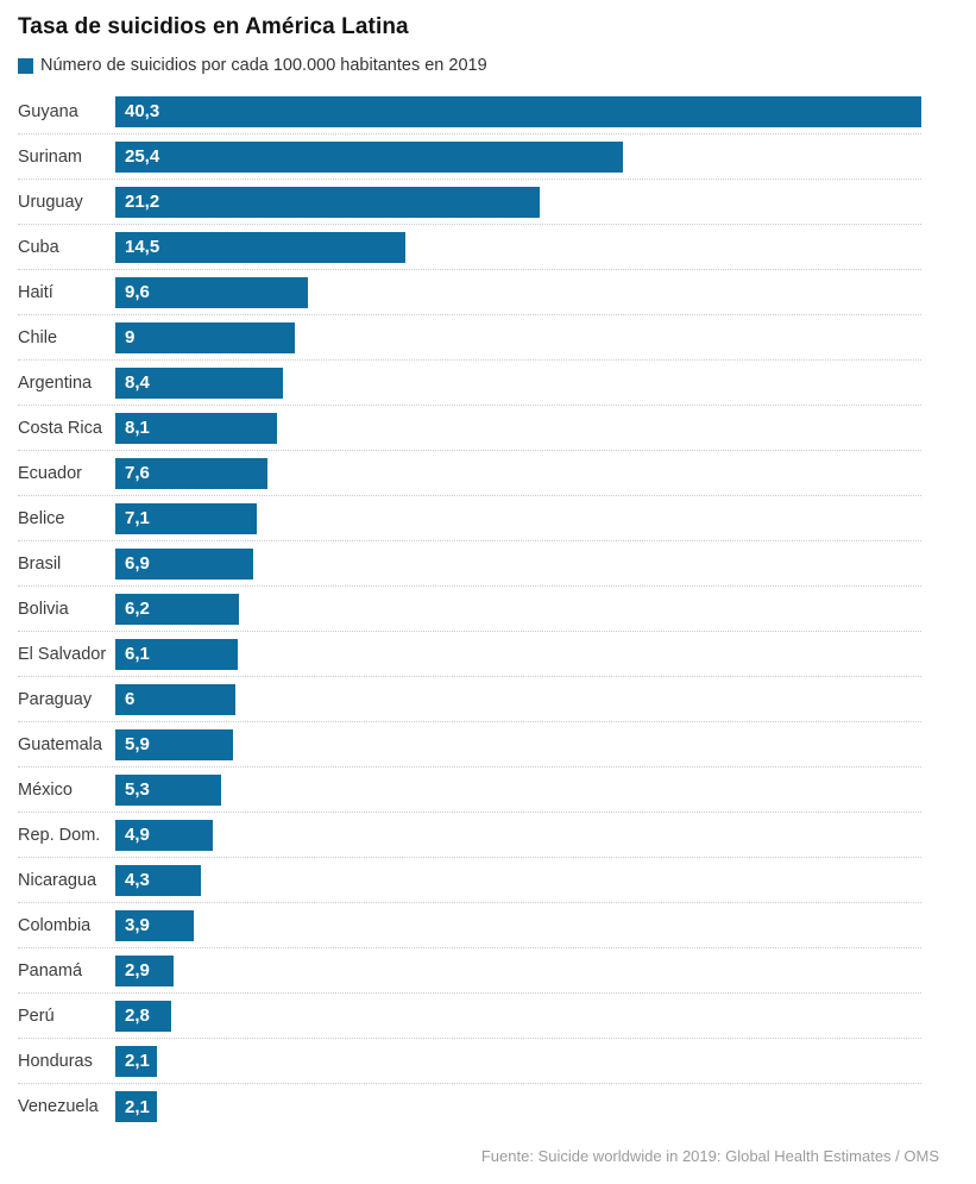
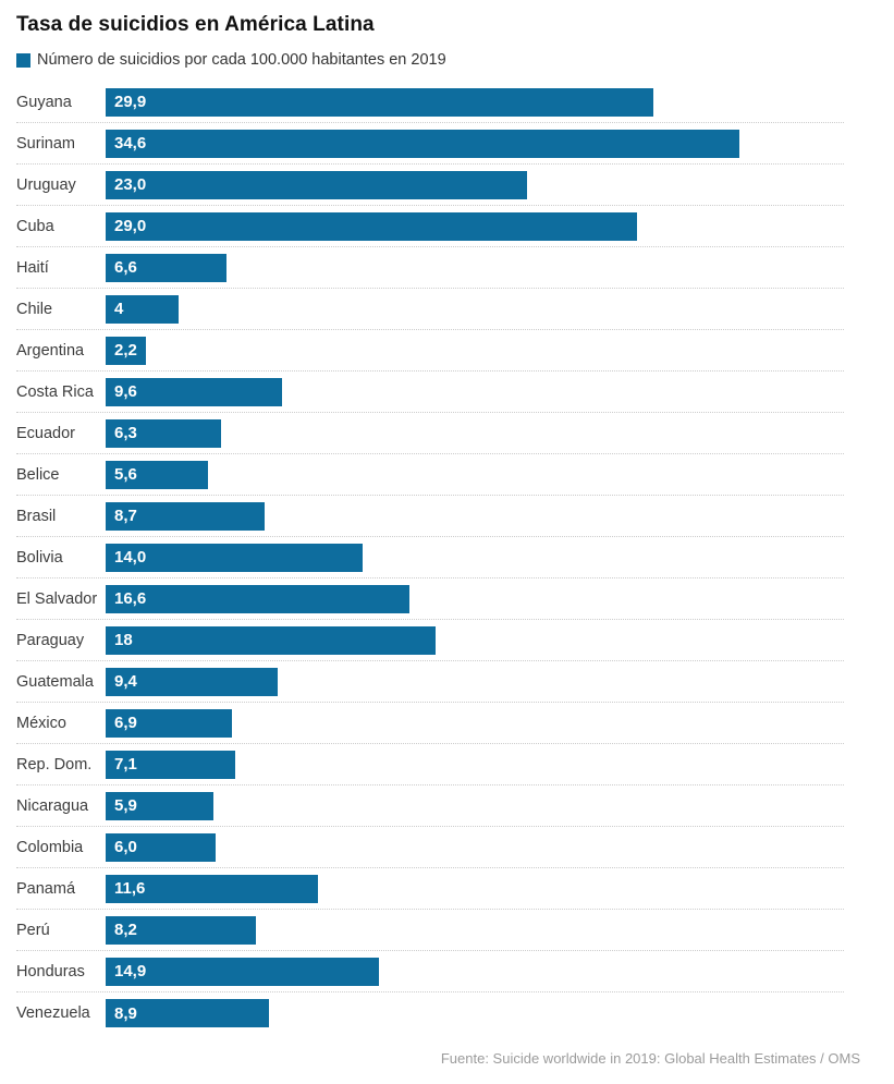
Guyana: 40,3 -> 29,9
Surinam: 25,4 -> 34,6
Uruguay: 21,2 -> 23,0
Cuba: 14,5 -> 29,0
Haití: 9,6 -> 6,6
Chile: 9 -> 4
Argentina: 8,4 -> 2,2
Costa Rica: 8,1 -> 9,6
Ecuador: 7,6 -> 6,3
Belice: 7,1 -> 5,6
Brasil: 6,9 -> 8,7
Bolivia: 6,2 -> 14,0
El Salvador: 6,1 -> 16,6
Paraguay: 6 -> 18
Guatemala: 5,9 -> 9,4
México: 5,3 -> 6,9
Rep. Dom.: 4,9 -> 7,1
Nicaragua: 4,3 -> 5,9
Colombia: 3,9 -> 6,0
Panamá: 2,9 -> 11,6
Perú: 2,8 -> 8,2
Honduras: 2,1 -> 14,9
Venezuela: 2,1 -> 8,9
